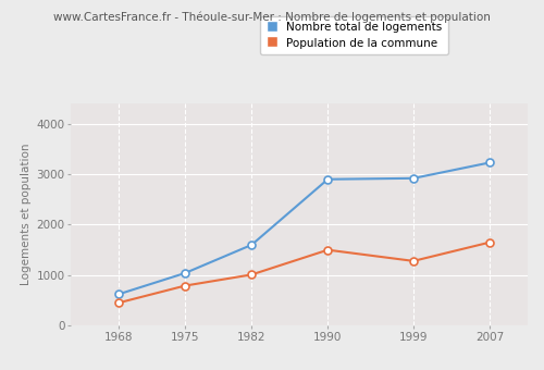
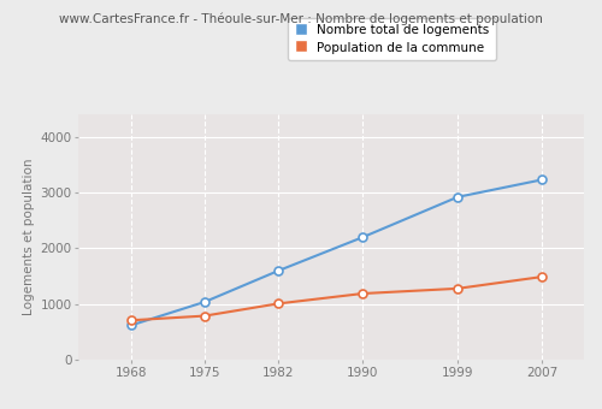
Population de la commune/1968: 450 -> 710
Nombre total de logements/1990: 2900 -> 2200
Population de la commune/1990: 1500 -> 1190
Population de la commune/2007: 1650 -> 1490
